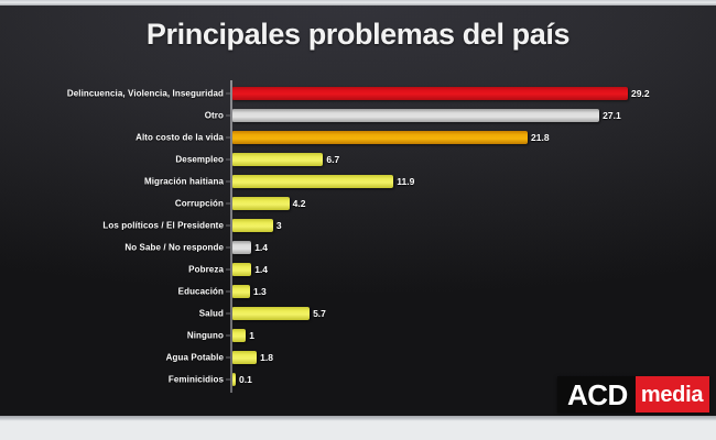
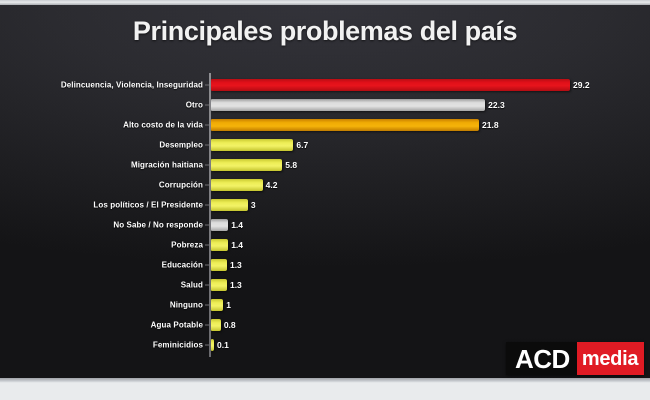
Otro: 27.1 -> 22.3
Migración haitiana: 11.9 -> 5.8
Salud: 5.7 -> 1.3
Agua Potable: 1.8 -> 0.8
